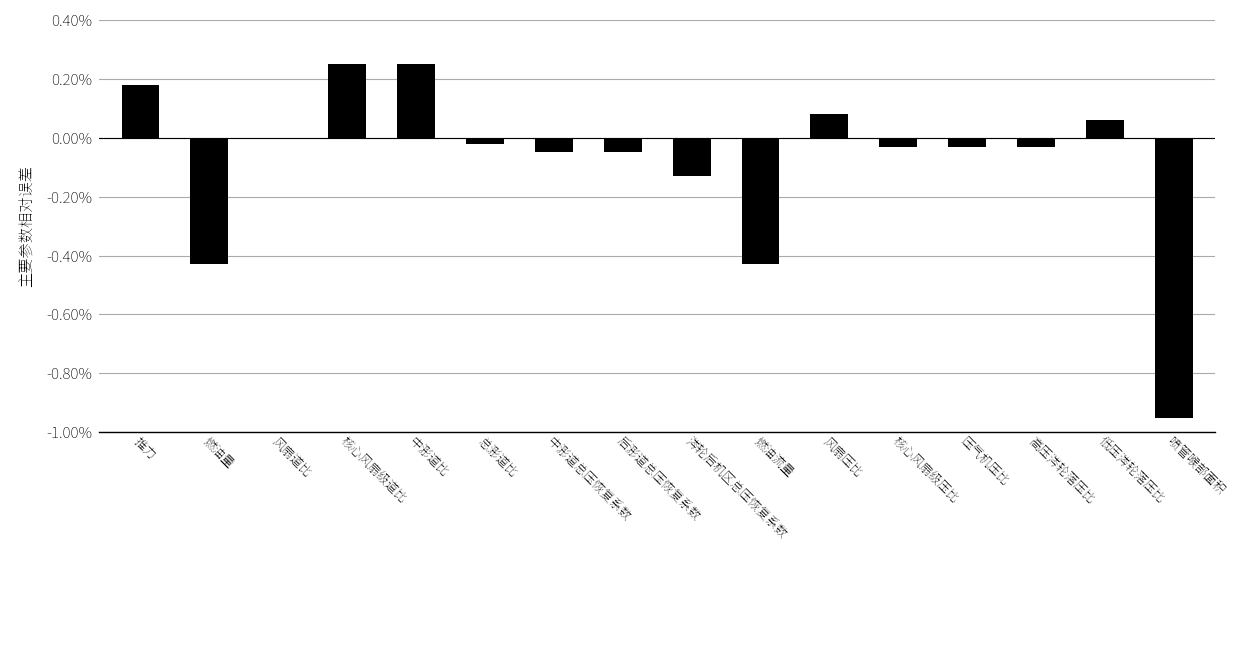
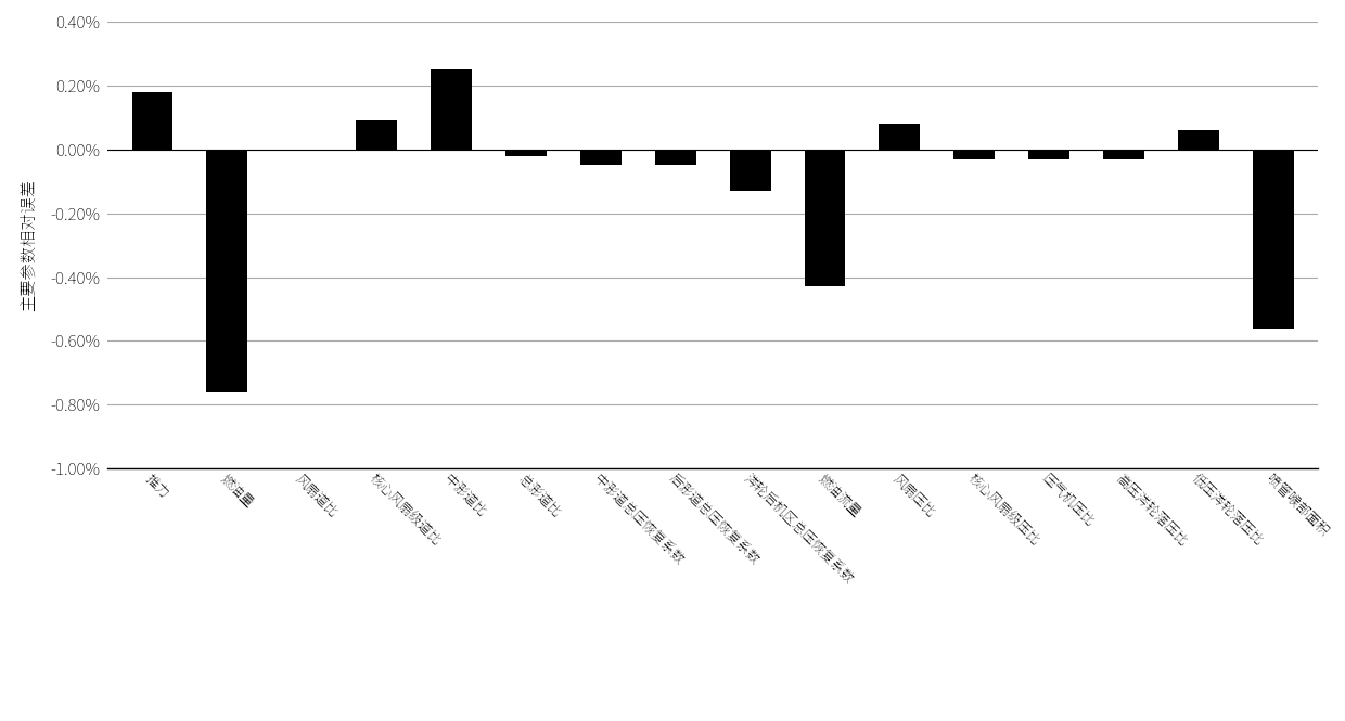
燃油量: -0.43% -> -0.76%
核心风扇级道比: 0.25% -> 0.09%
喷管喉部面积: -0.95% -> -0.56%
